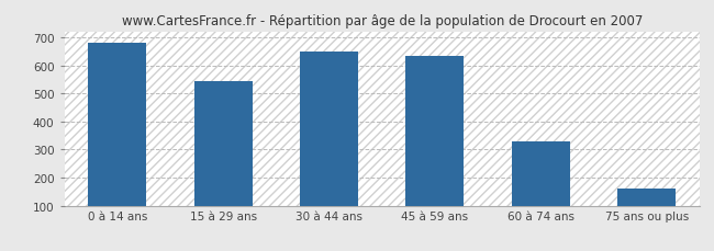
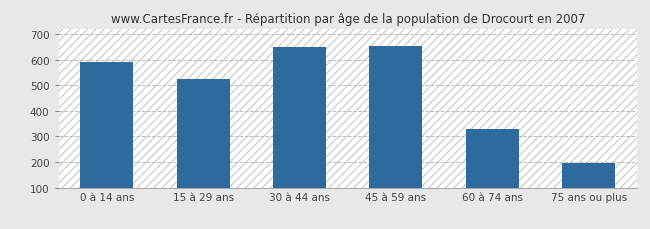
0 à 14 ans: 680 -> 590
15 à 29 ans: 545 -> 525
45 à 59 ans: 635 -> 655
75 ans ou plus: 160 -> 195
